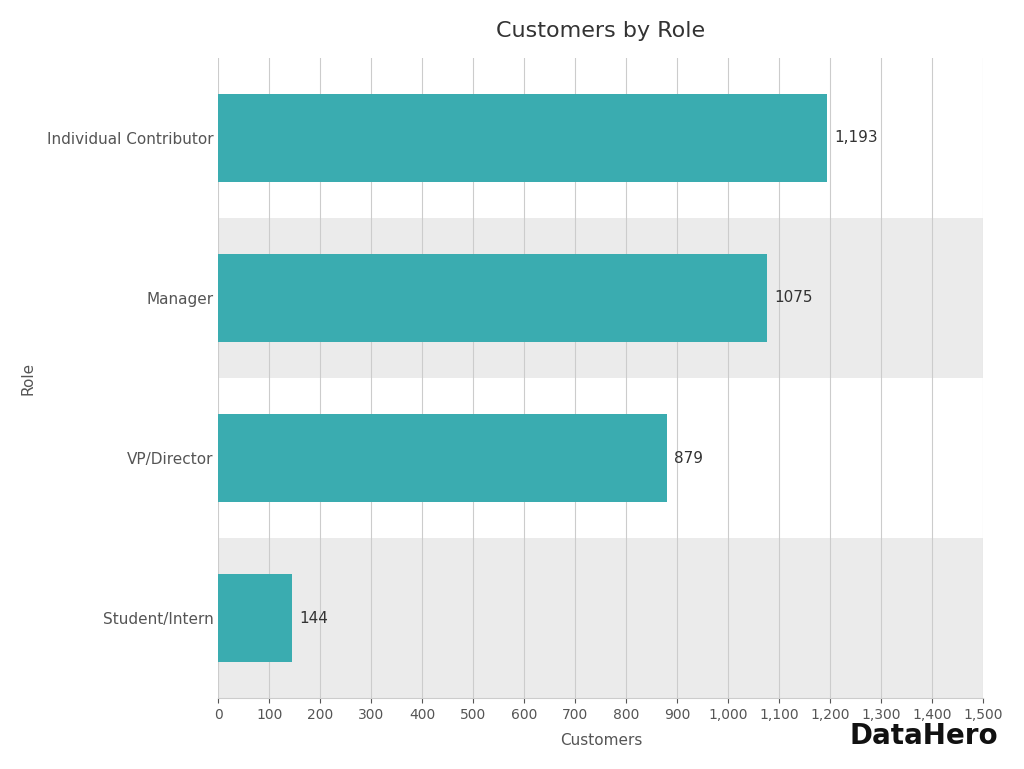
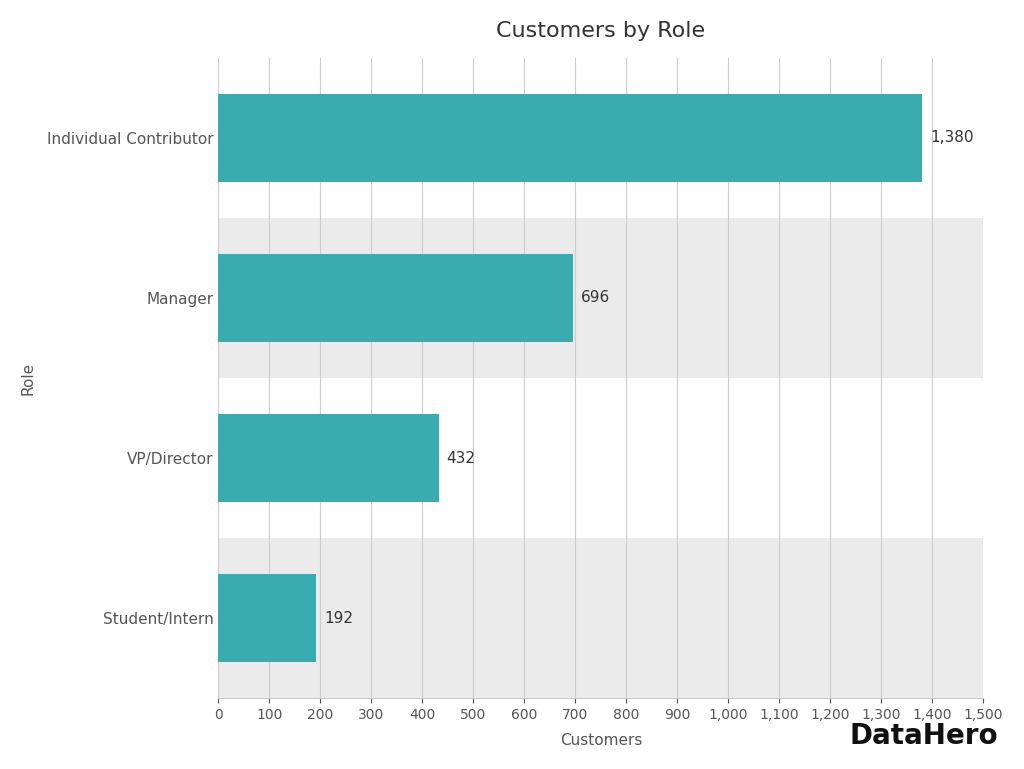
Individual Contributor: 1,193 -> 1,380
Manager: 1075 -> 696
VP/Director: 879 -> 432
Student/Intern: 144 -> 192
